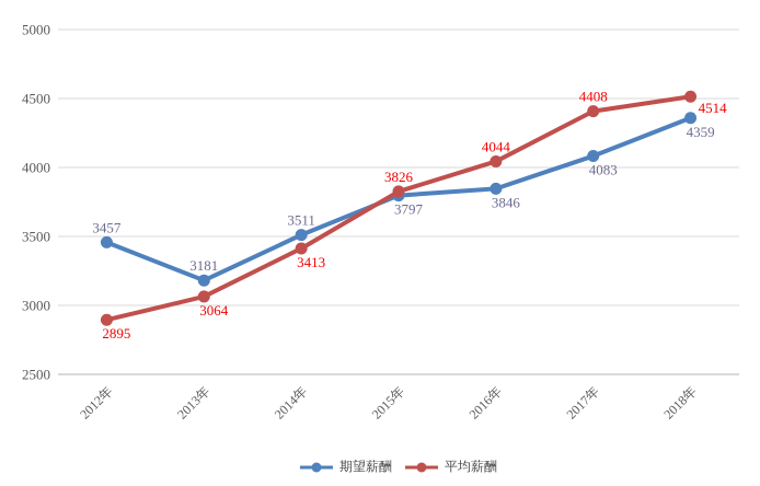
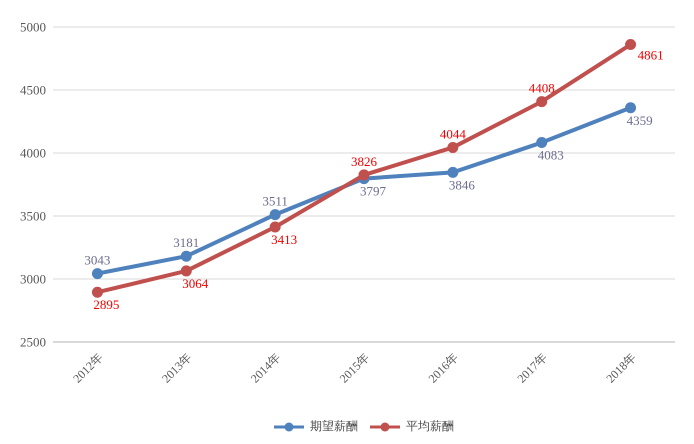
期望薪酬/2012年: 3457 -> 3043
平均薪酬/2018年: 4514 -> 4861
